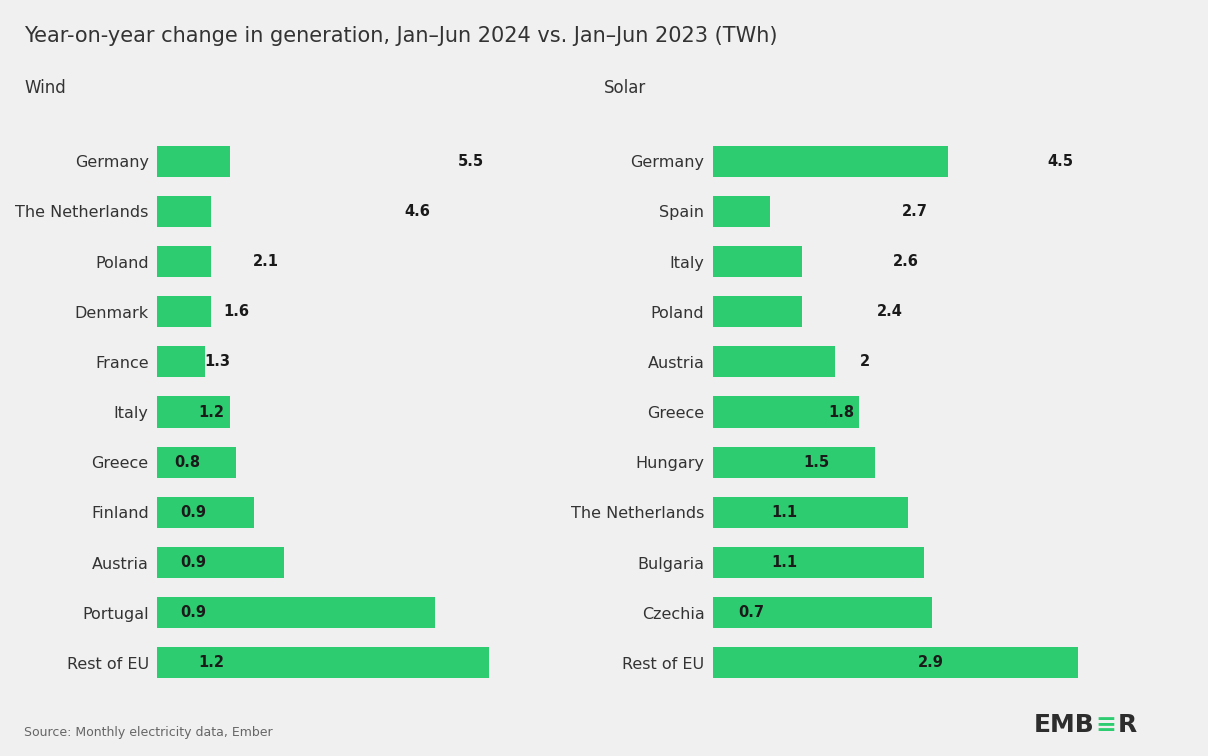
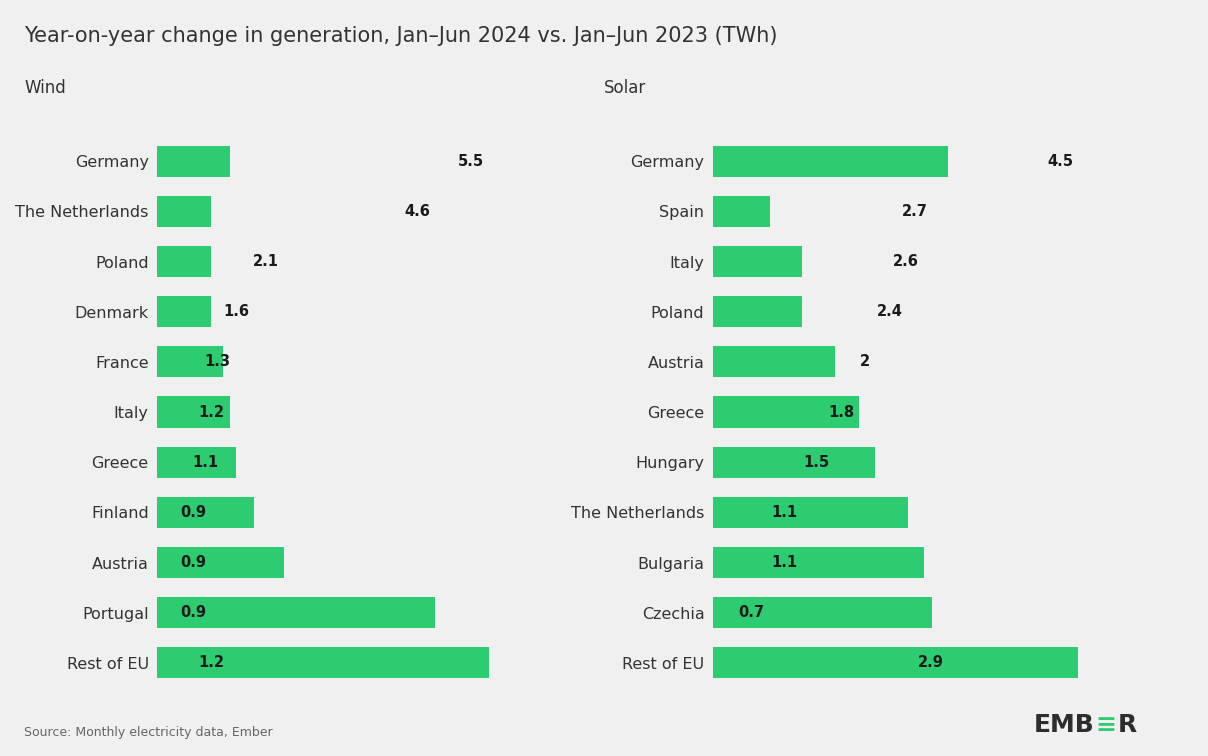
France: 0.8 -> 1.1
